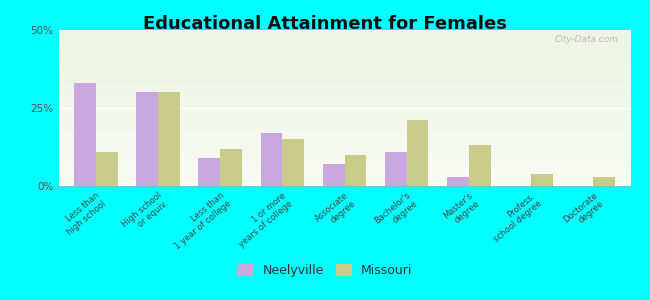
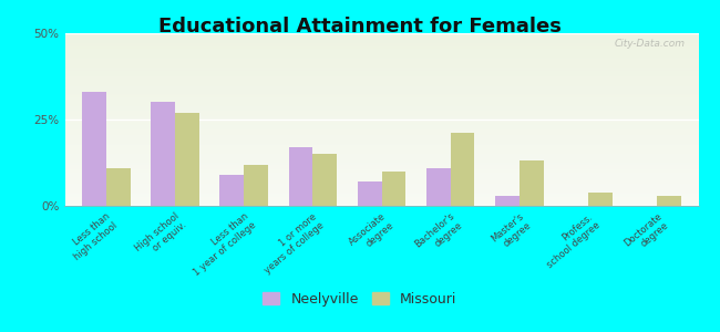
Missouri/High school or equiv.: 30% -> 27%
